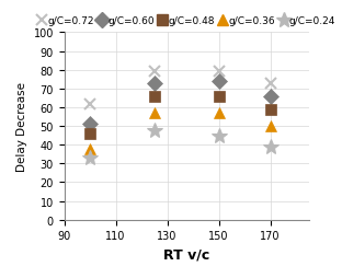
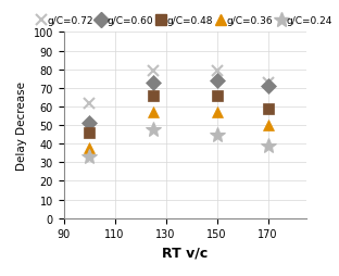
g/C=0.60/170: 66 -> 71
